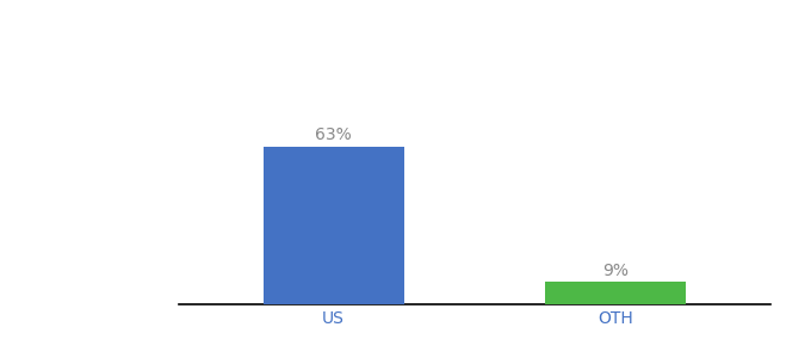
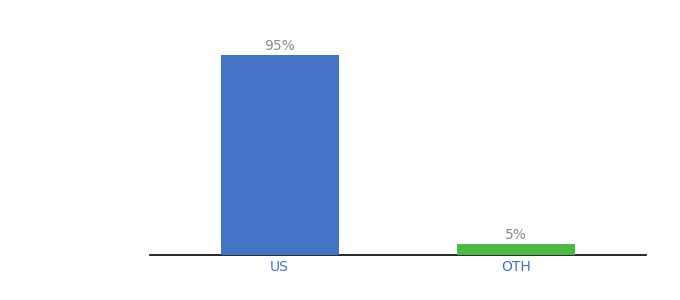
US: 63% -> 95%
OTH: 9% -> 5%
